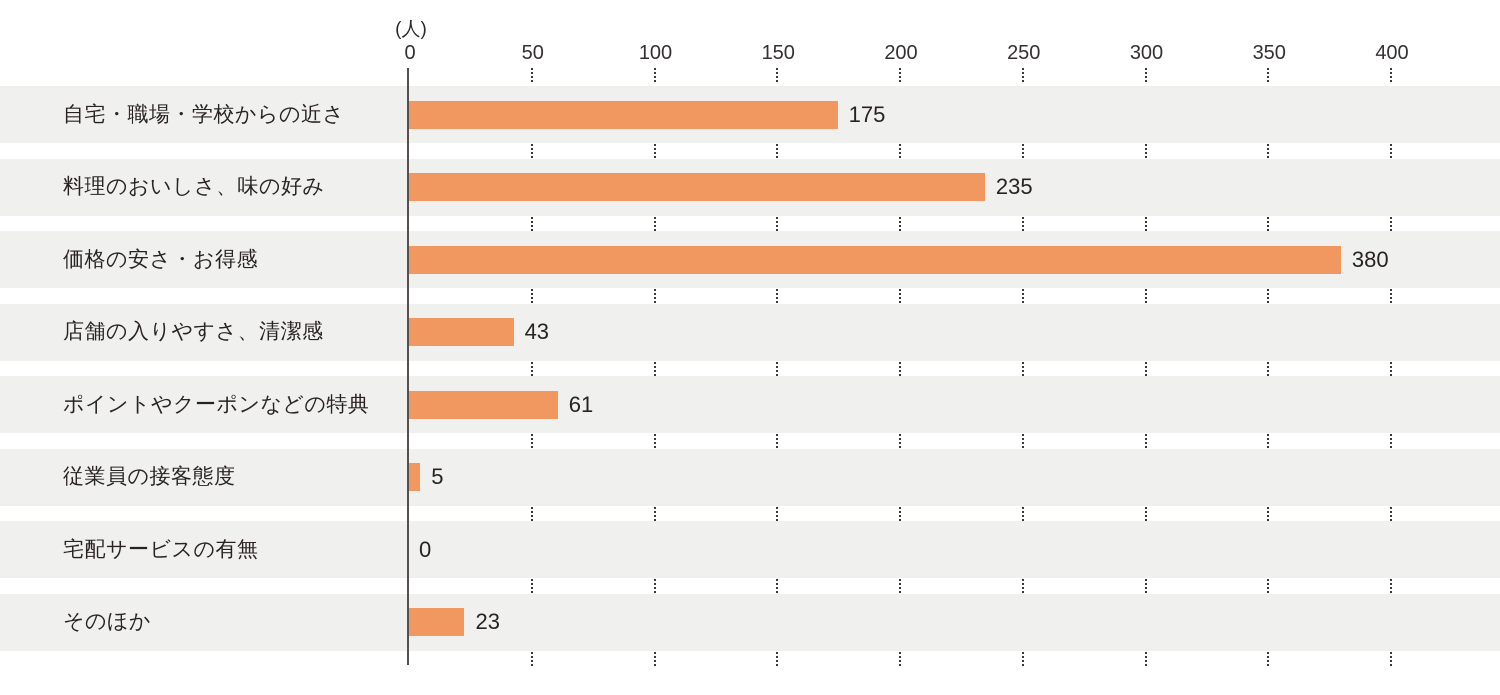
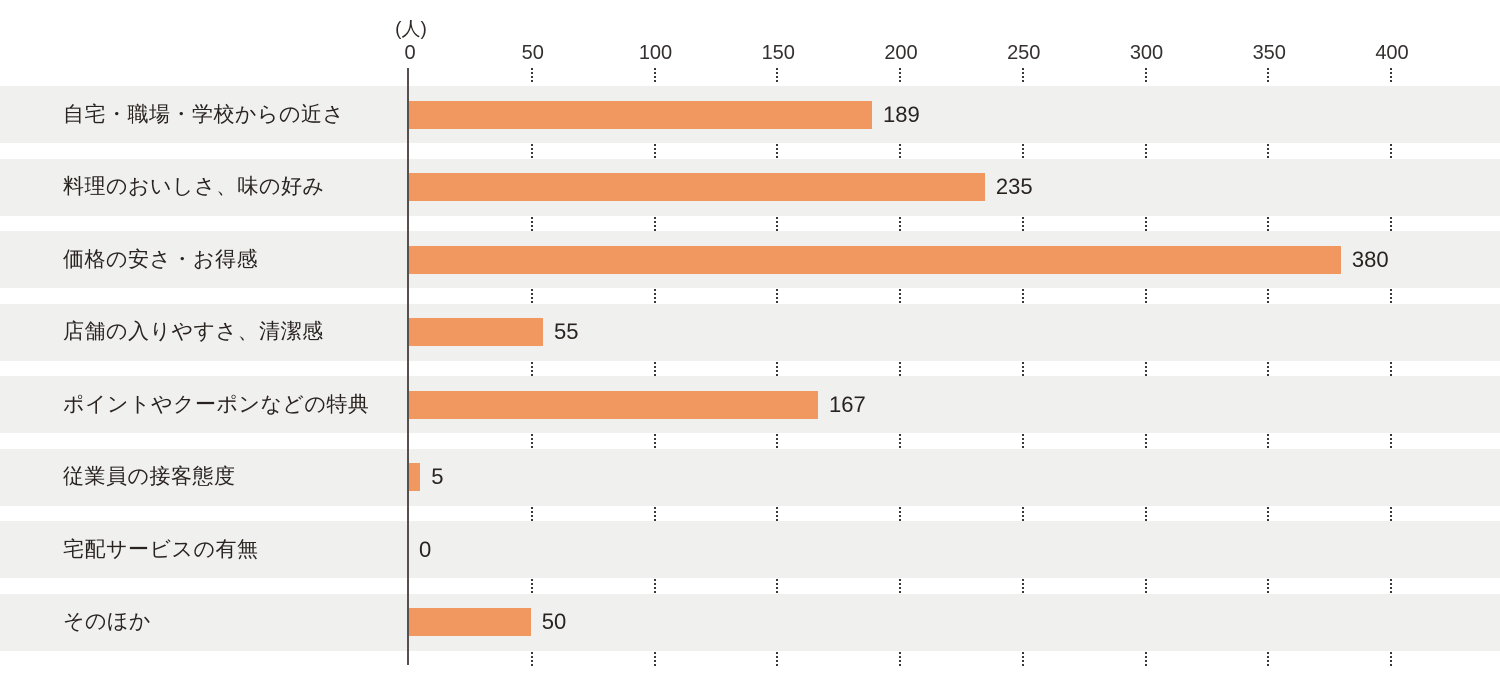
自宅・職場・学校からの近さ: 175 -> 189
店舗の入りやすさ、清潔感: 43 -> 55
ポイントやクーポンなどの特典: 61 -> 167
そのほか: 23 -> 50
